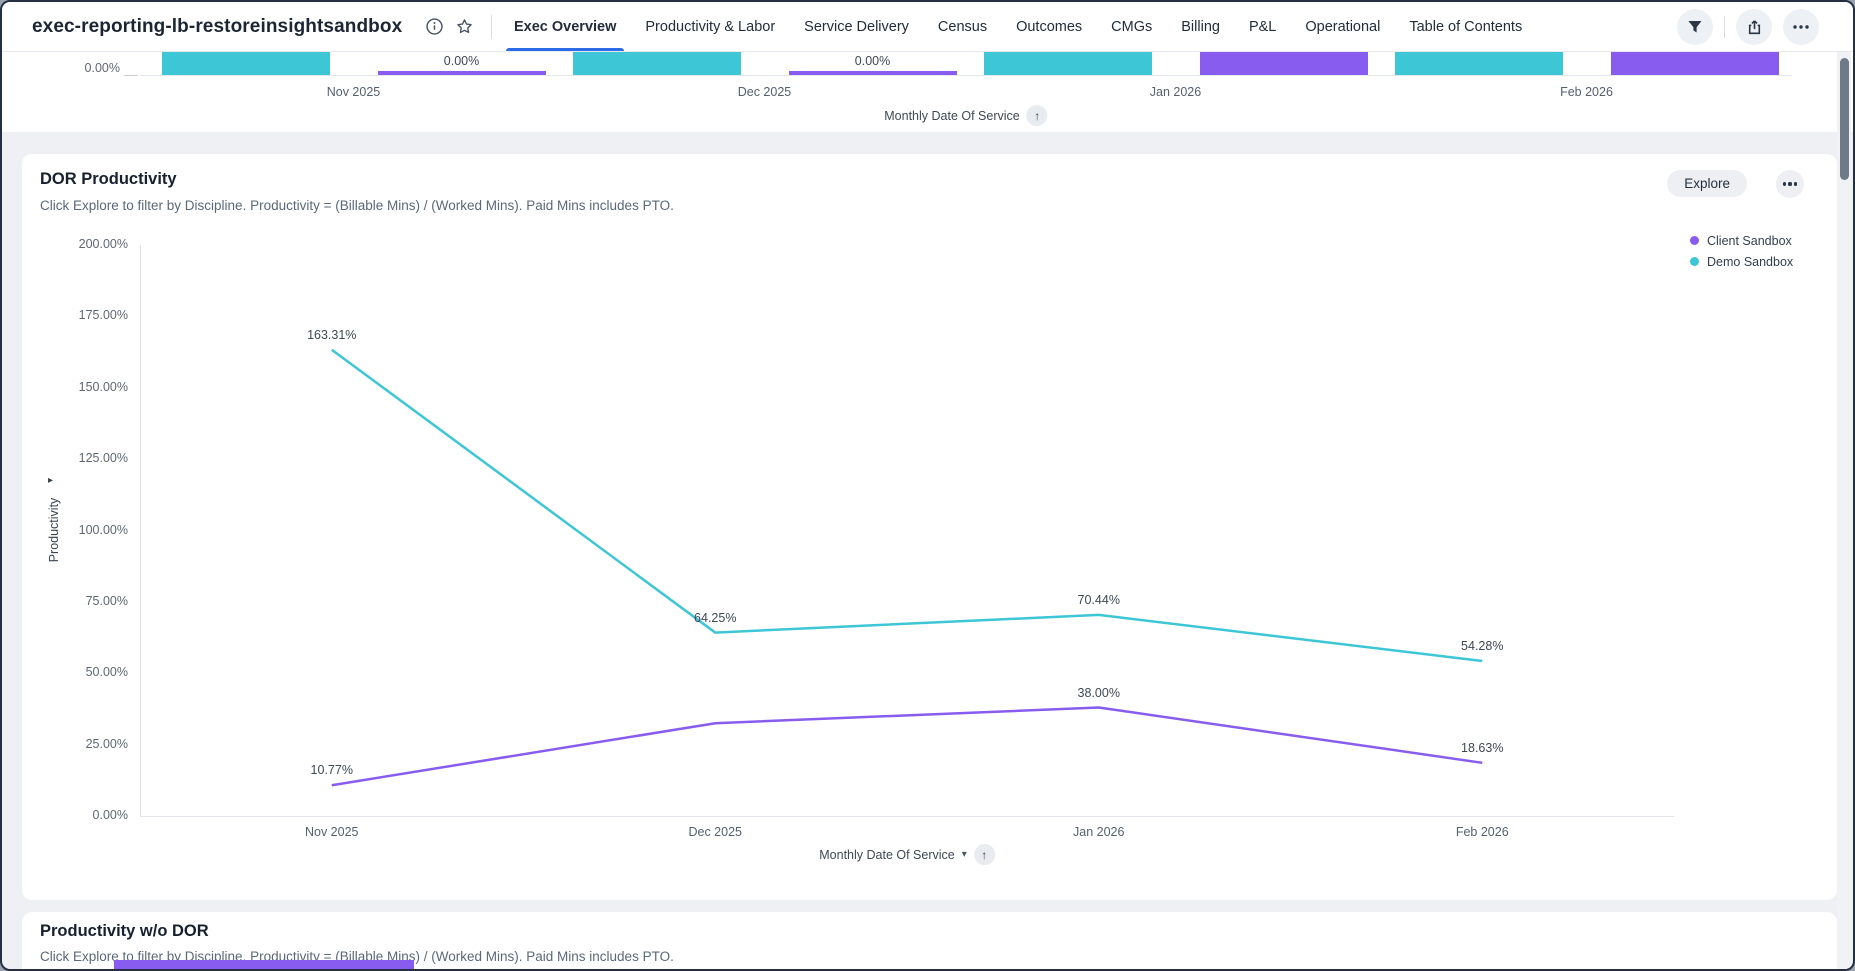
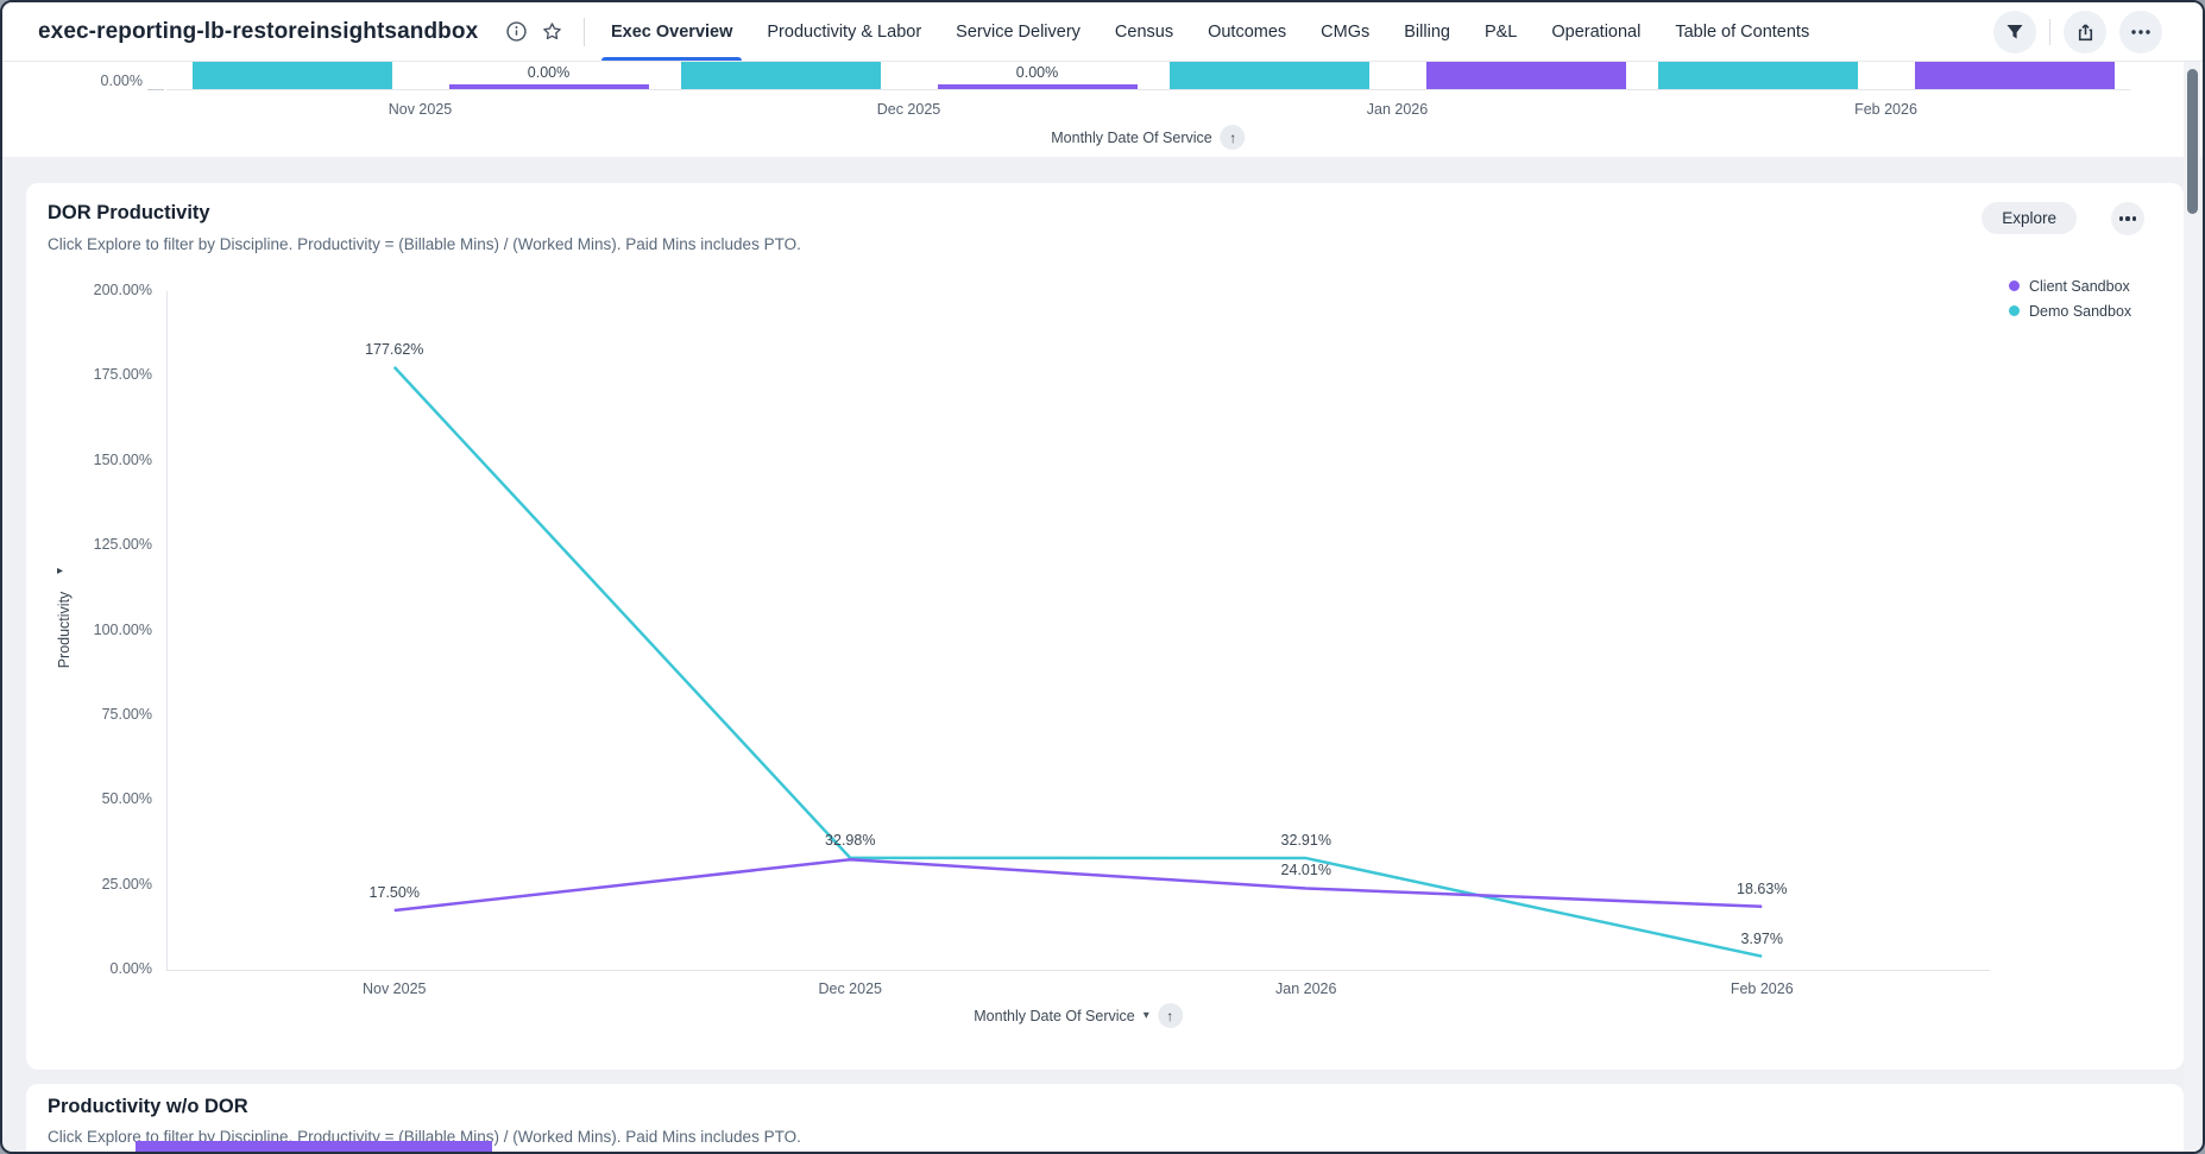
Client Sandbox/Nov 2025: 10.77% -> 17.50%
Demo Sandbox/Nov 2025: 163.31% -> 177.62%
Demo Sandbox/Dec 2025: 64.25% -> 32.98%
Client Sandbox/Jan 2026: 38.00% -> 24.01%
Demo Sandbox/Jan 2026: 70.44% -> 32.91%
Demo Sandbox/Feb 2026: 54.28% -> 3.97%
